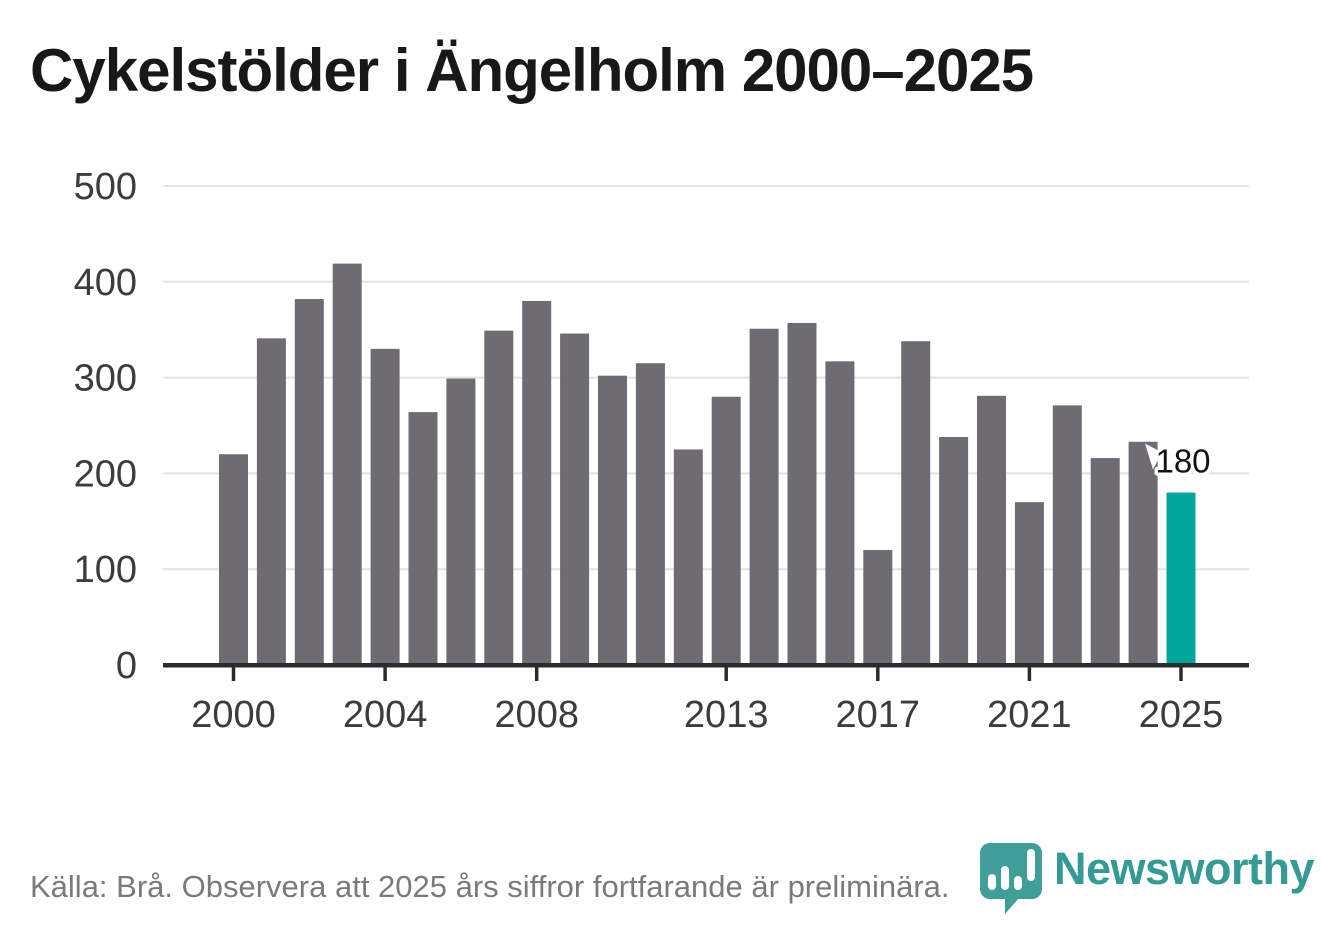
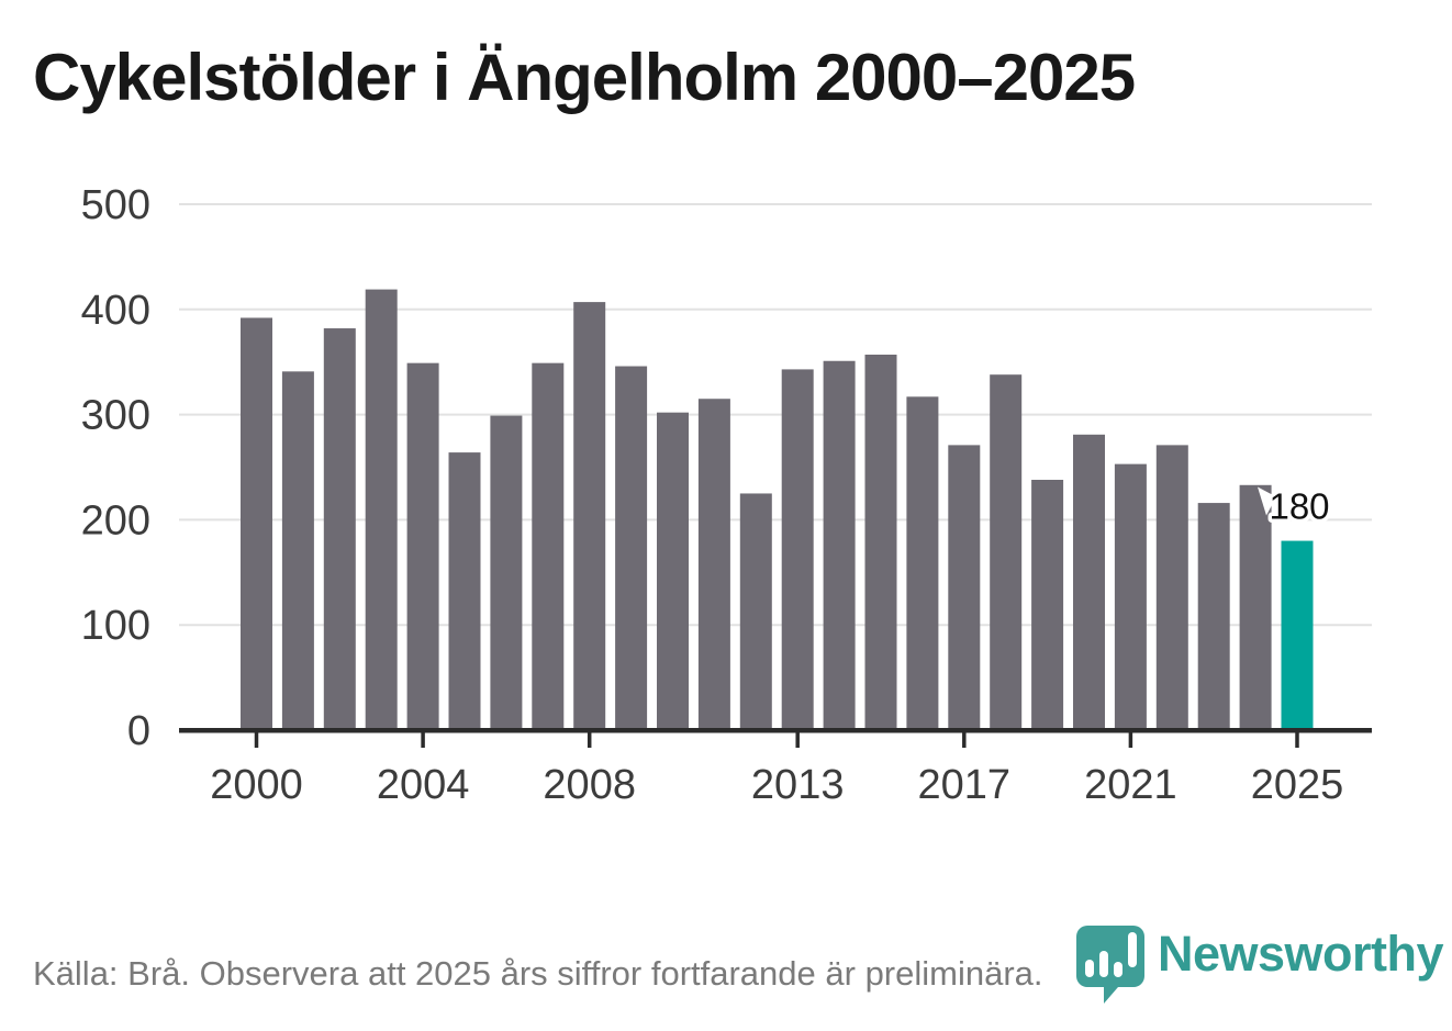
2000: 220 -> 390
2004: 330 -> 350
2008: 380 -> 410
2013: 280 -> 340
2017: 120 -> 270
2021: 170 -> 250
